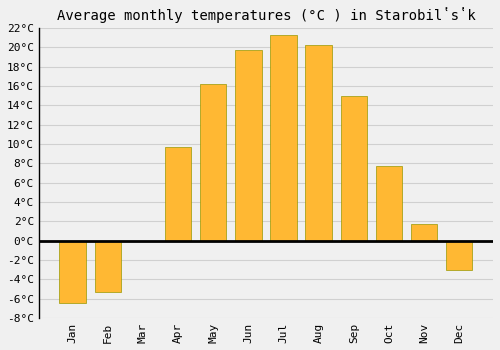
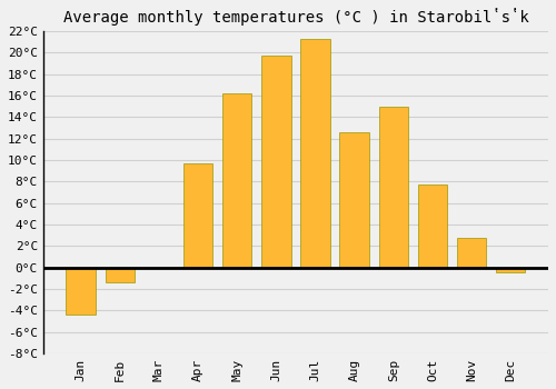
Jan: -6.5°C -> -4.4°C
Feb: -5.3°C -> -1.4°C
Aug: 20.3°C -> 12.6°C
Nov: 1.7°C -> 2.8°C
Dec: -3.0°C -> -0.4°C
